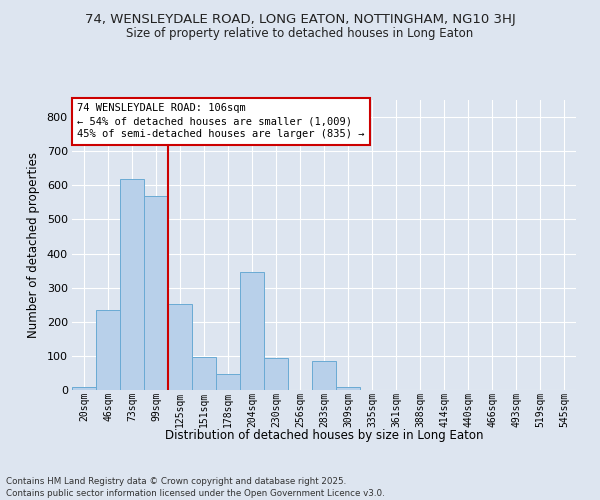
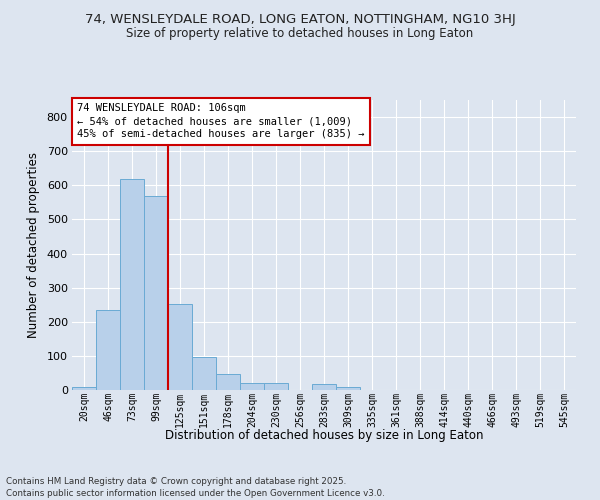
204sqm: 345 -> 20
230sqm: 95 -> 20
283sqm: 85 -> 18
